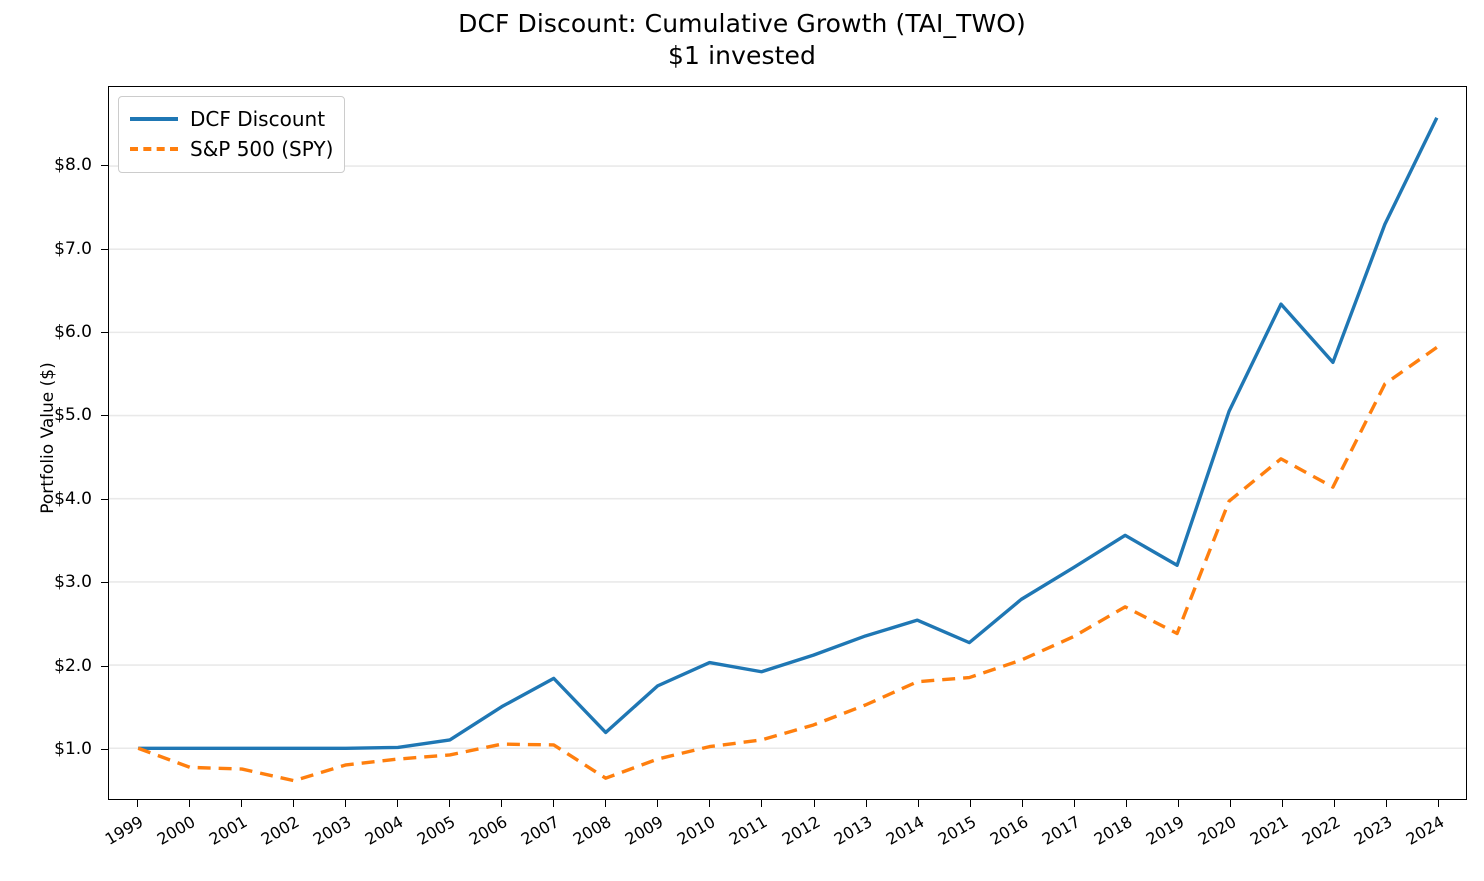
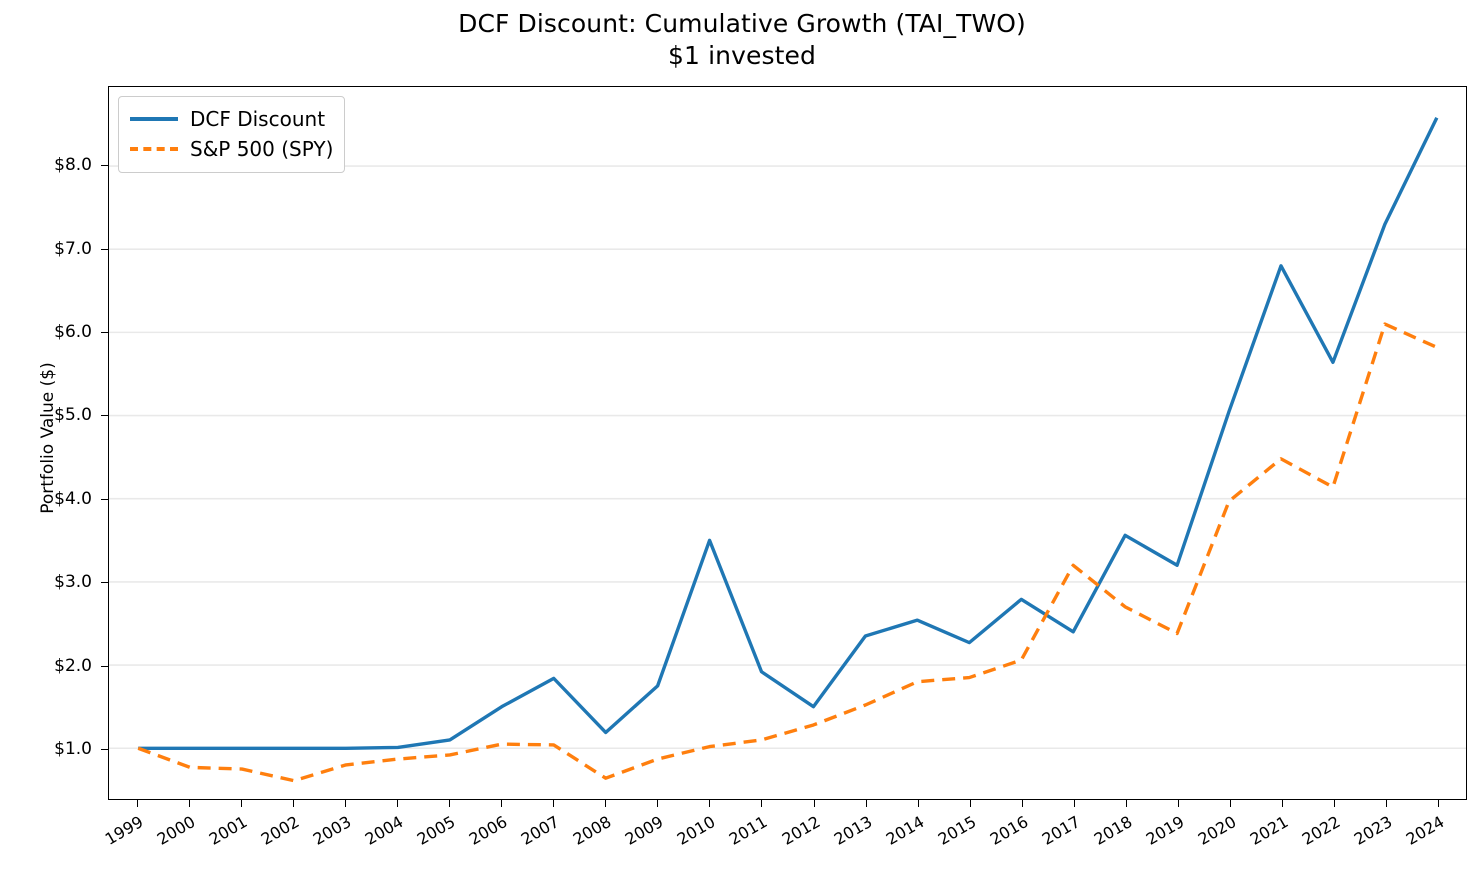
DCF Discount/2010: $2.0 -> $3.5
DCF Discount/2012: $2.1 -> $1.5
DCF Discount/2017: $3.2 -> $2.4
S&P 500 (SPY)/2017: $2.3 -> $3.2
DCF Discount/2021: $6.3 -> $6.8
S&P 500 (SPY)/2023: $5.4 -> $6.1
